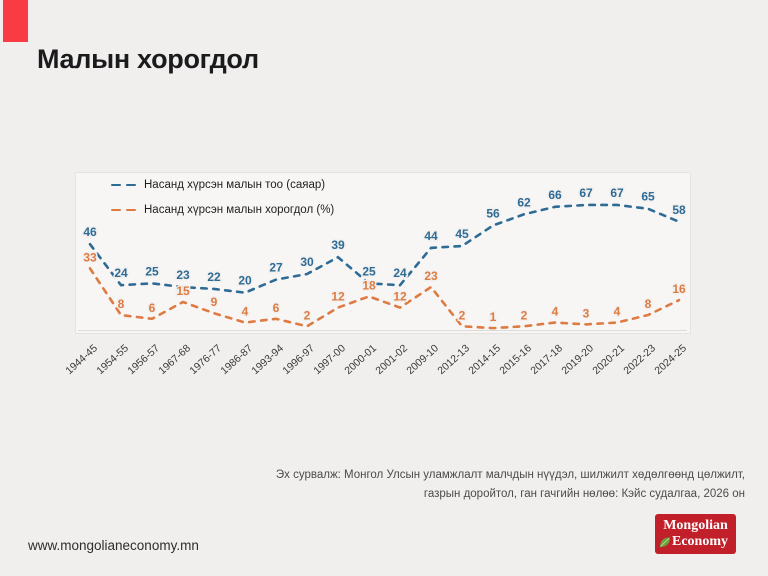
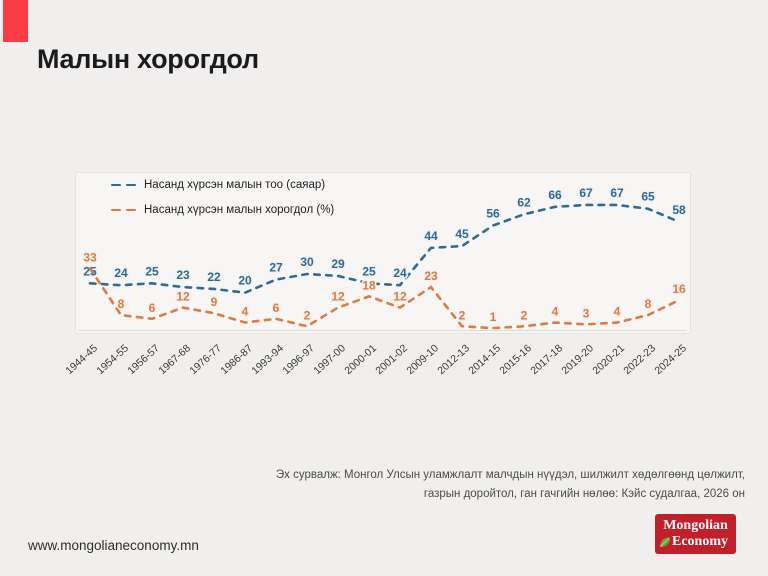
Насанд хүрсэн малын тоо (саяар)/1944-45: 46 -> 25
Насанд хүрсэн малын хорогдол (%)/1967-68: 15 -> 12
Насанд хүрсэн малын тоо (саяар)/1997-00: 39 -> 29
